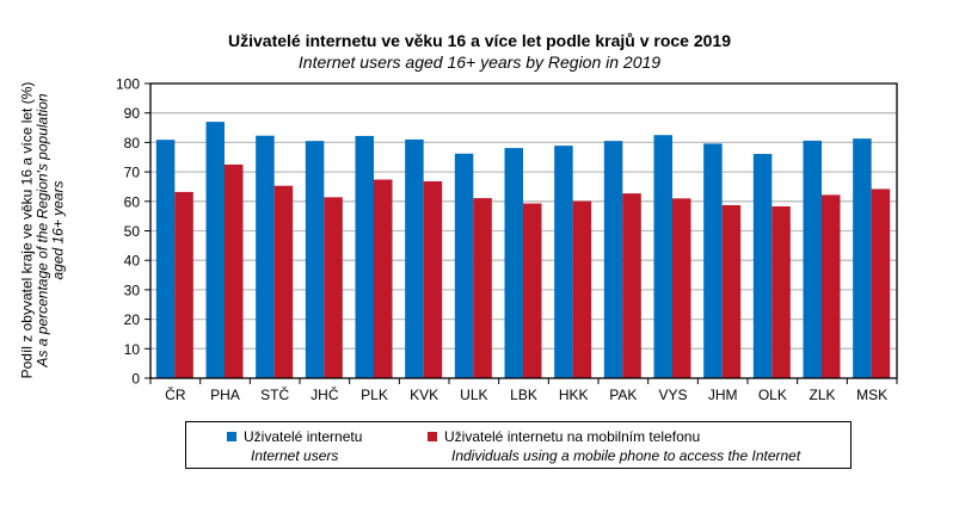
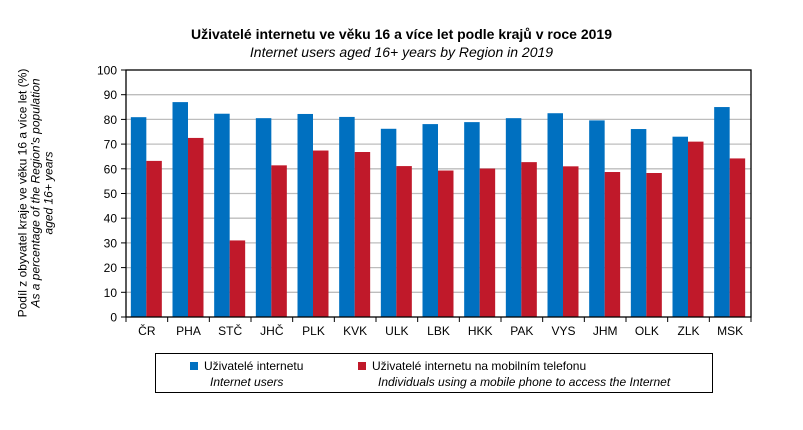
Uživatelé internetu na mobilním telefonu/STČ: 65 -> 31
Uživatelé internetu/ZLK: 81 -> 73
Uživatelé internetu na mobilním telefonu/ZLK: 62 -> 71
Uživatelé internetu/MSK: 81 -> 85
